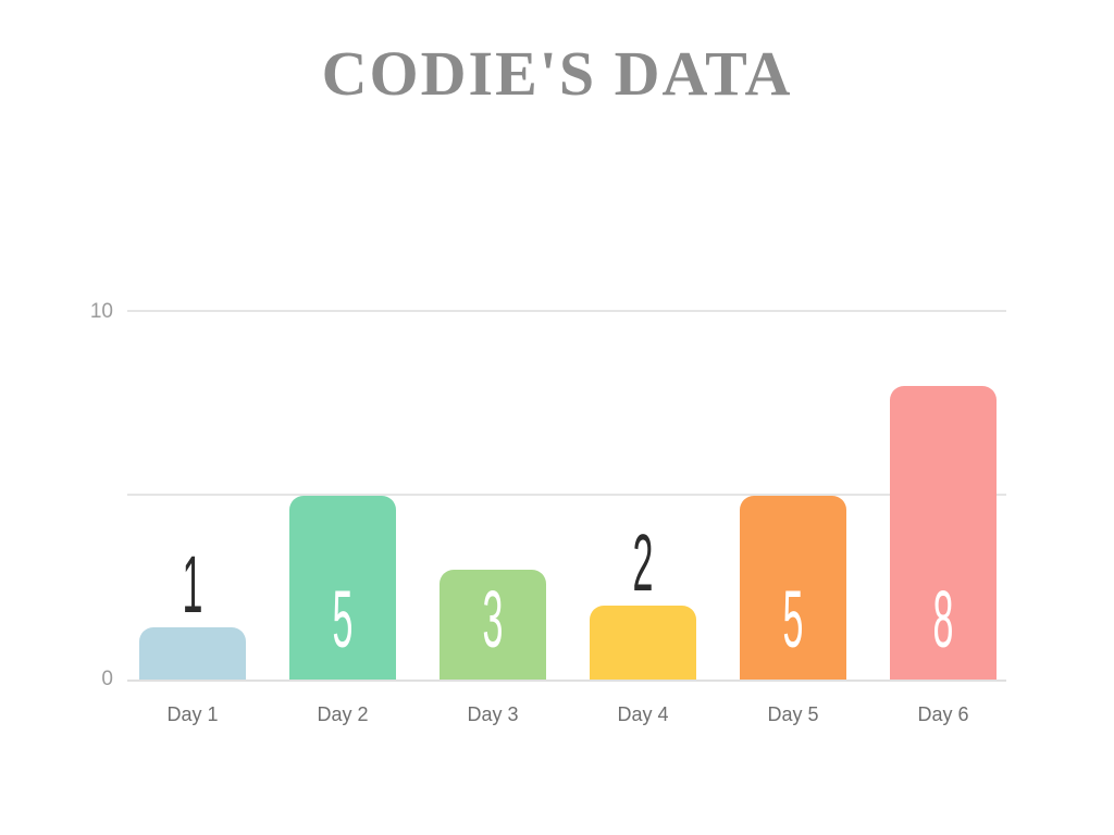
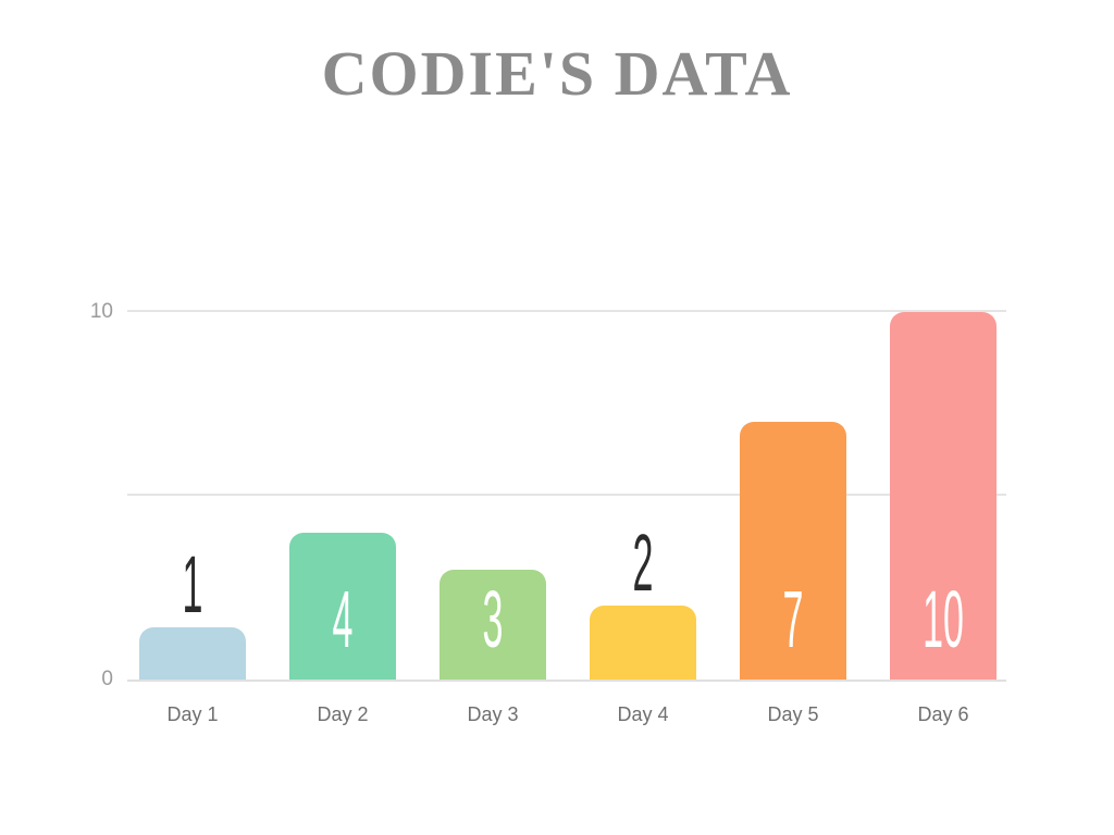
Day 2: 5 -> 4
Day 5: 5 -> 7
Day 6: 8 -> 10
